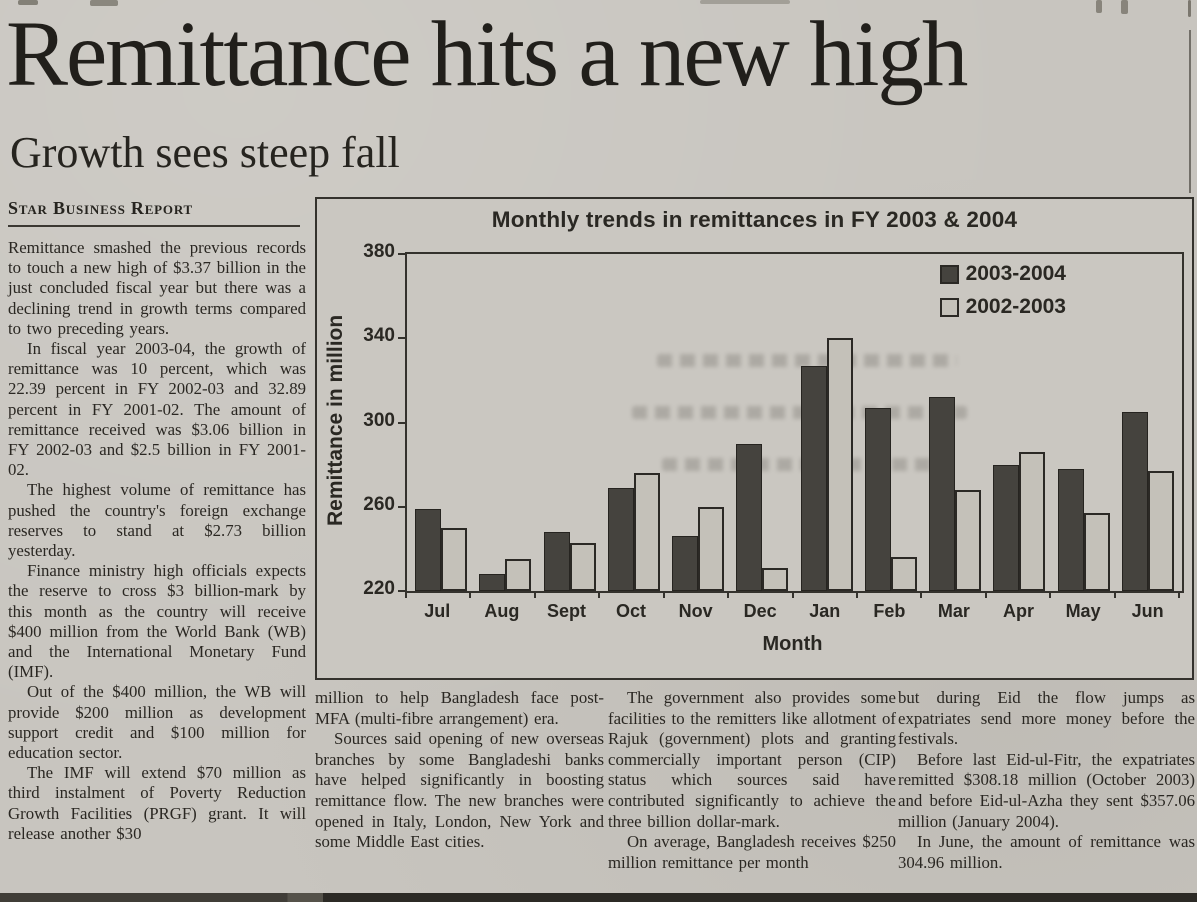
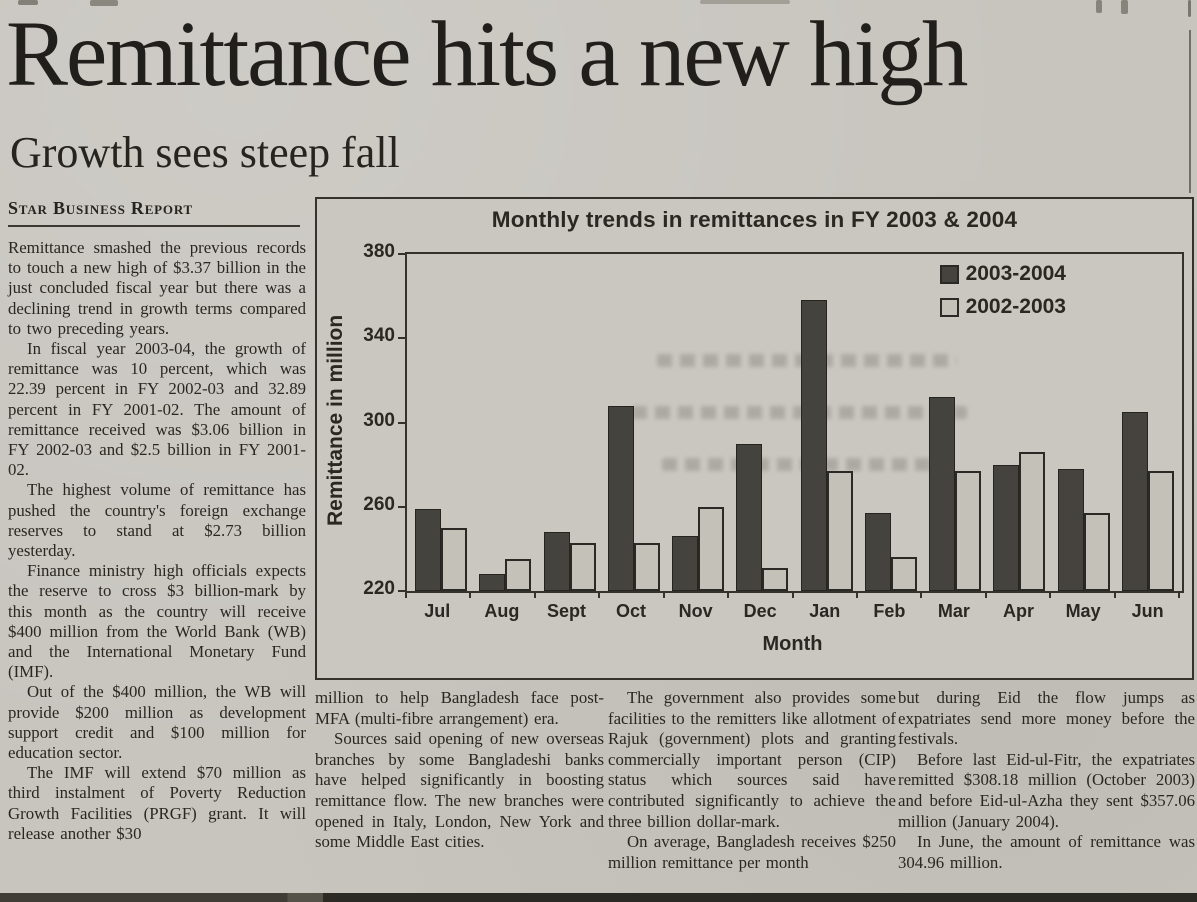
2003-2004/Oct: 269 -> 308
2002-2003/Oct: 276 -> 243
2003-2004/Jan: 327 -> 358
2002-2003/Jan: 340 -> 277
2003-2004/Feb: 307 -> 257
2002-2003/Mar: 268 -> 277
